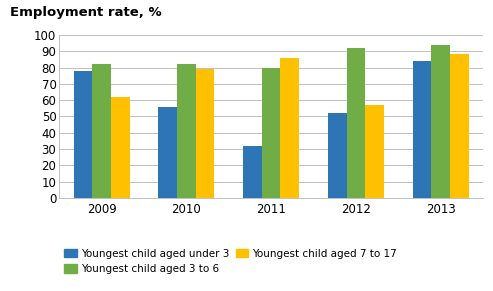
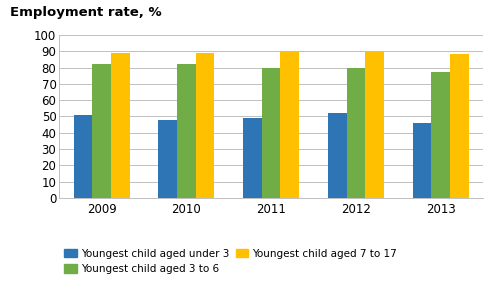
Youngest child aged under 3/2009: 78 -> 51
Youngest child aged 7 to 17/2009: 62 -> 89
Youngest child aged under 3/2010: 56 -> 48
Youngest child aged 7 to 17/2010: 79 -> 89
Youngest child aged under 3/2011: 32 -> 49
Youngest child aged 7 to 17/2011: 86 -> 90
Youngest child aged 3 to 6/2012: 92 -> 80
Youngest child aged 7 to 17/2012: 57 -> 90
Youngest child aged under 3/2013: 84 -> 46
Youngest child aged 3 to 6/2013: 94 -> 77
